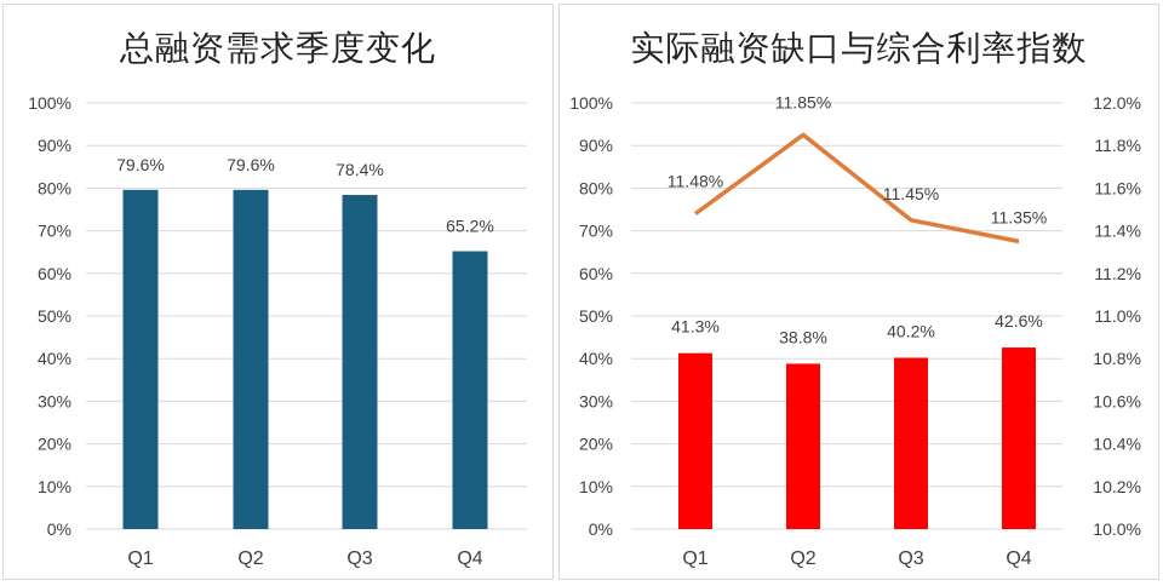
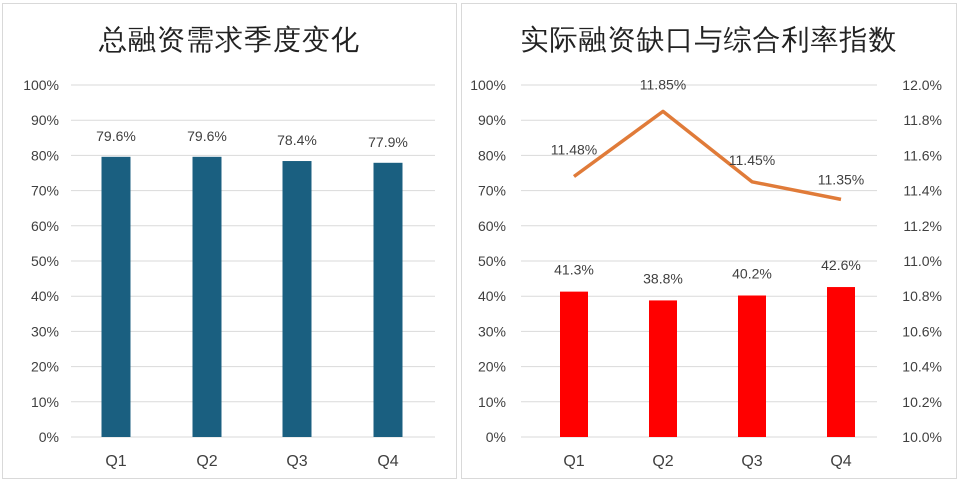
总融资需求季度变化/Q4: 65.2% -> 77.9%
